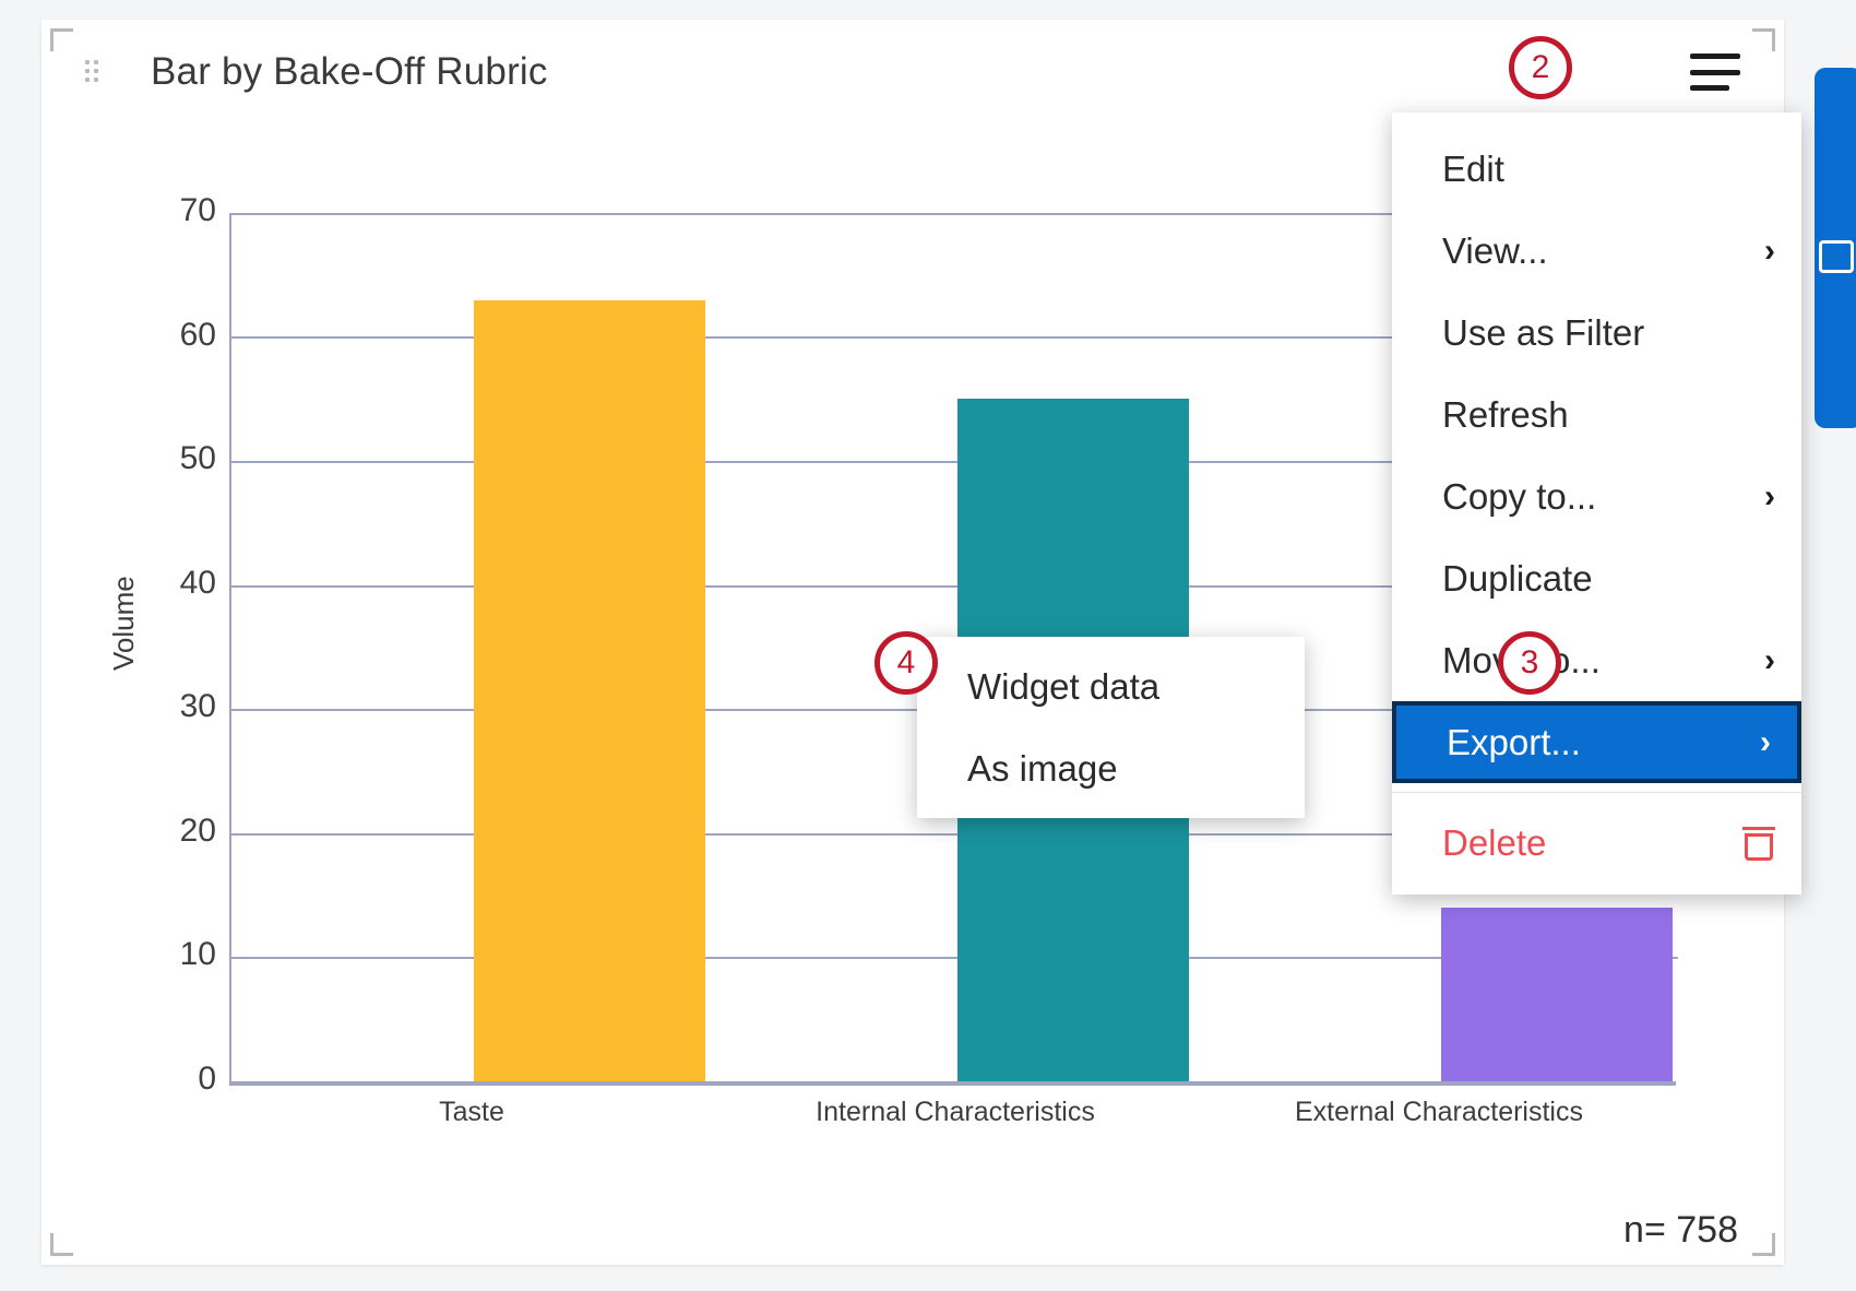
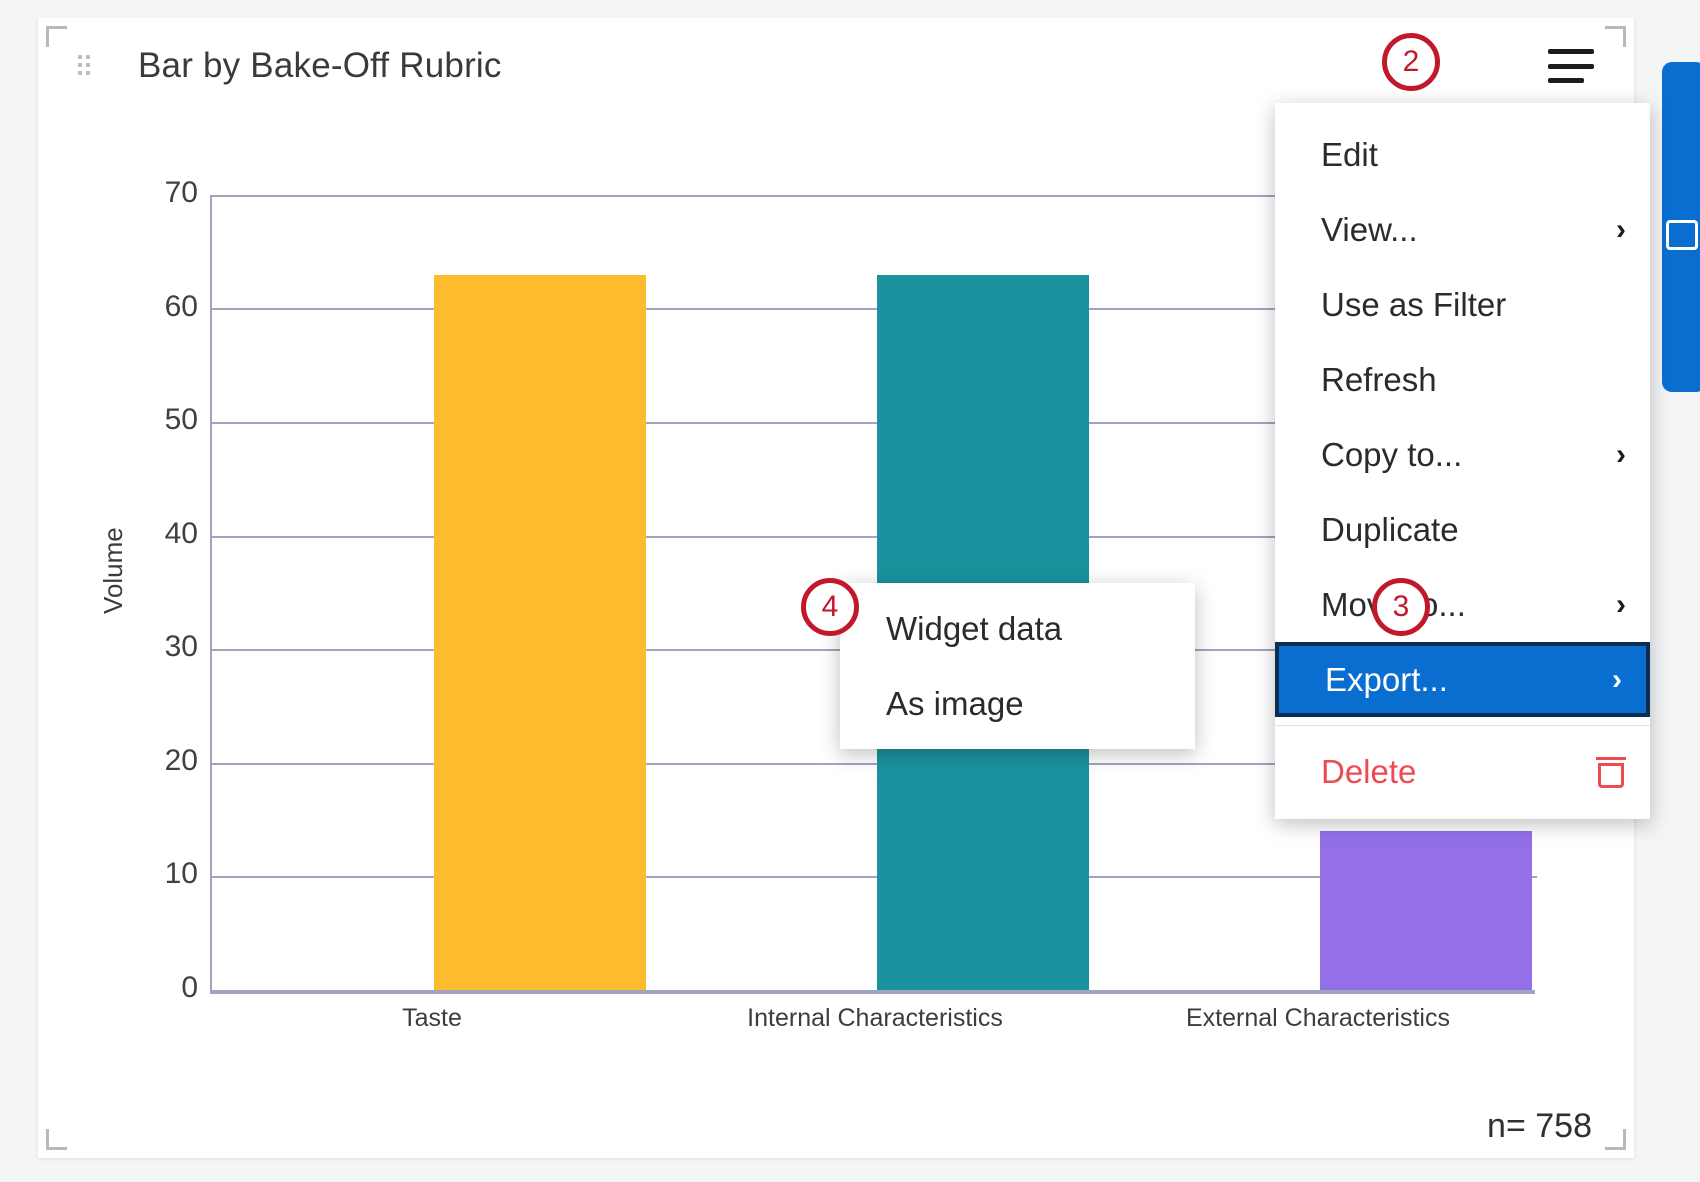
Internal Characteristics: 55 -> 63
